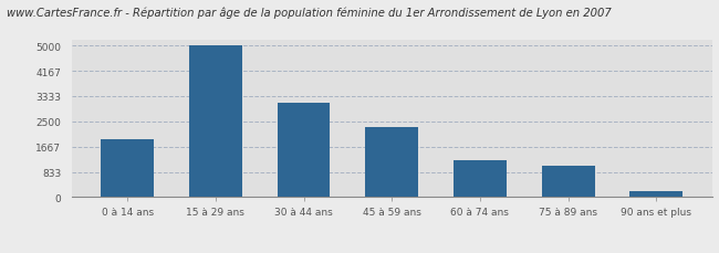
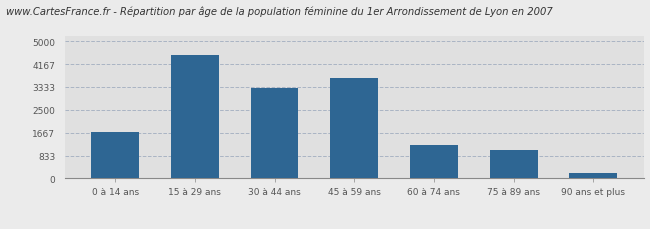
0 à 14 ans: 1900 -> 1700
15 à 29 ans: 5000 -> 4500
30 à 44 ans: 3100 -> 3300
45 à 59 ans: 2300 -> 3650
